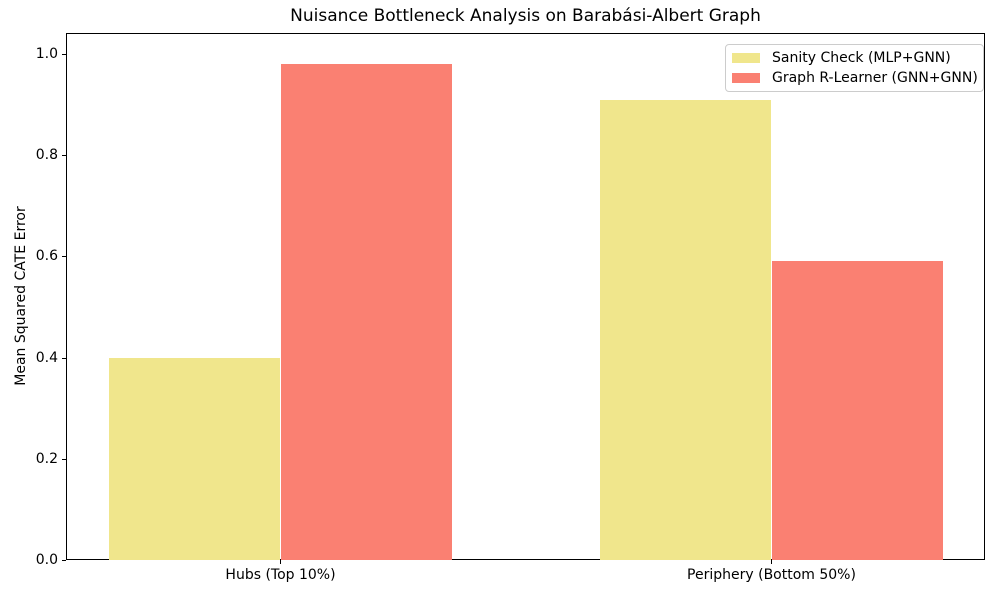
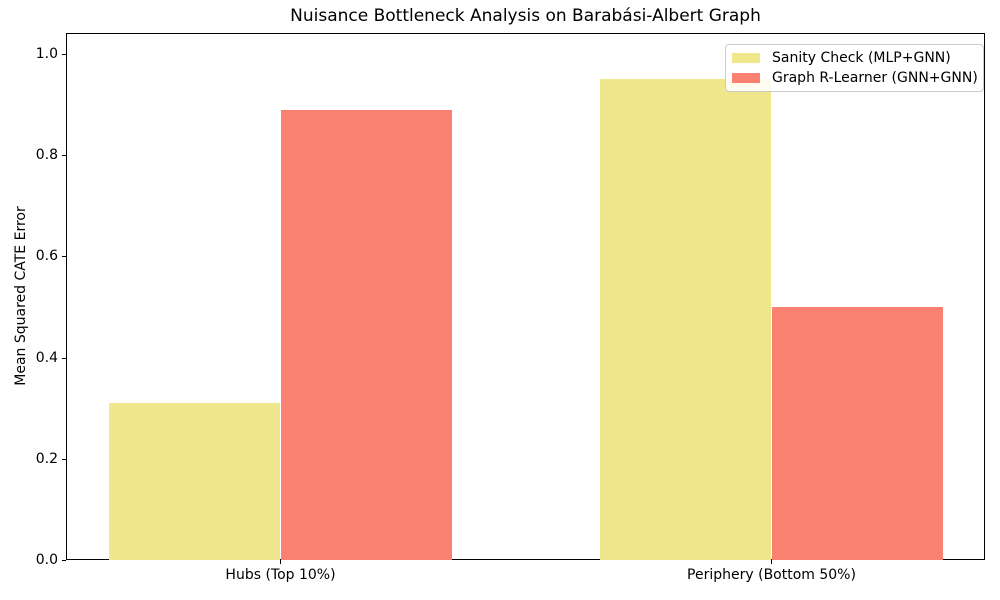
Sanity Check (MLP+GNN)/Hubs (Top 10%): 0.40 -> 0.31
Graph R-Learner (GNN+GNN)/Hubs (Top 10%): 0.98 -> 0.89
Sanity Check (MLP+GNN)/Periphery (Bottom 50%): 0.91 -> 0.95
Graph R-Learner (GNN+GNN)/Periphery (Bottom 50%): 0.59 -> 0.50
